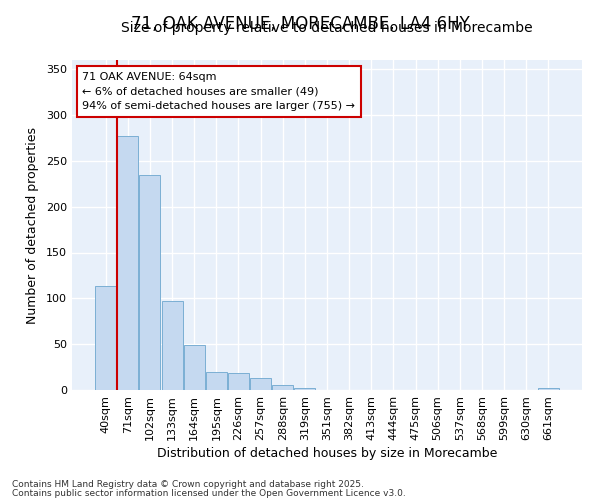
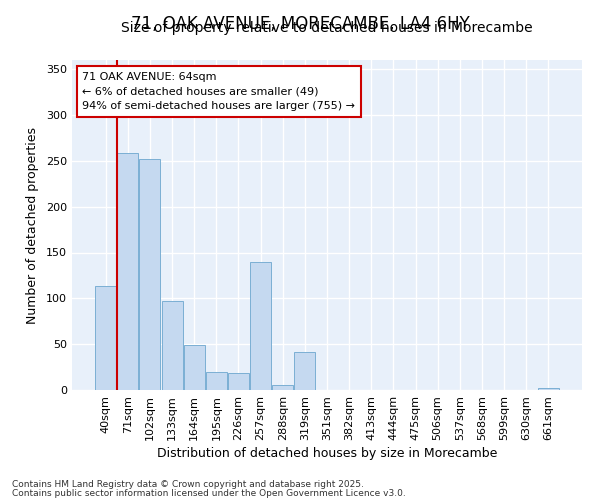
71sqm: 277 -> 258
102sqm: 235 -> 252
257sqm: 13 -> 140
319sqm: 2 -> 42
